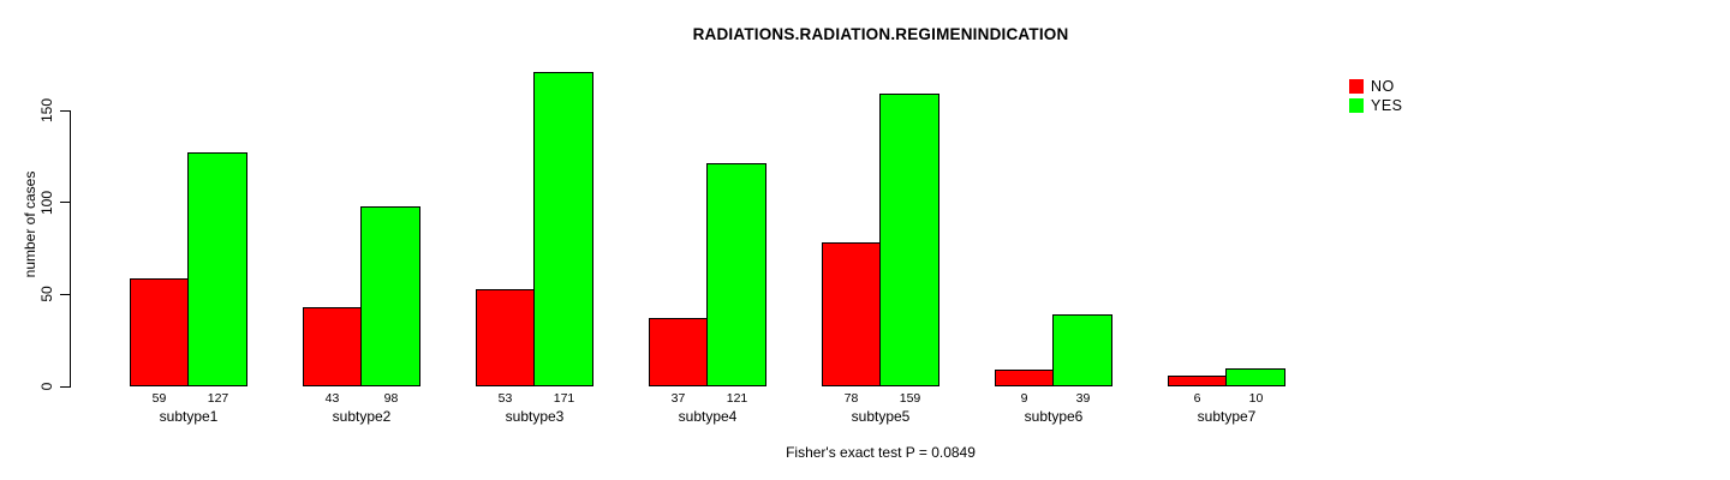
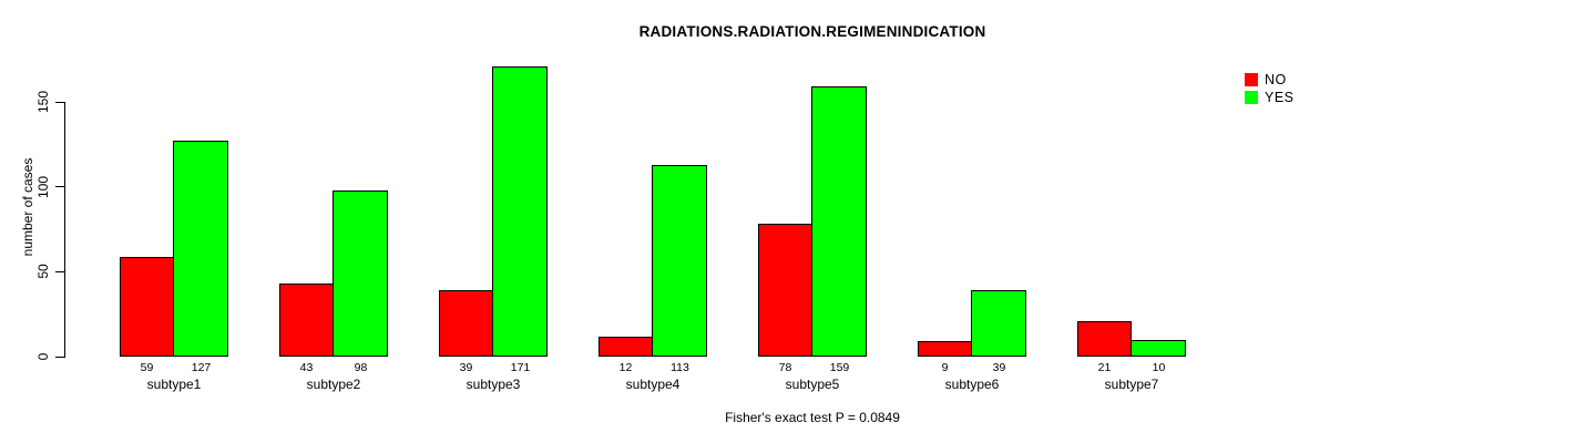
NO/subtype3: 53 -> 39
NO/subtype4: 37 -> 12
YES/subtype4: 121 -> 113
NO/subtype7: 6 -> 21
